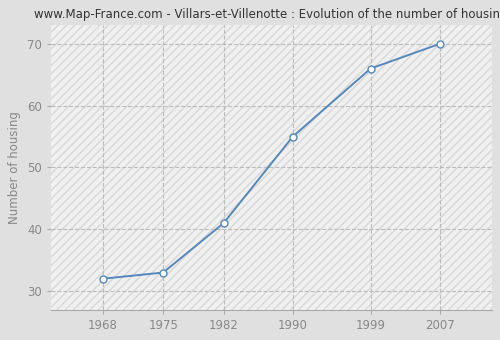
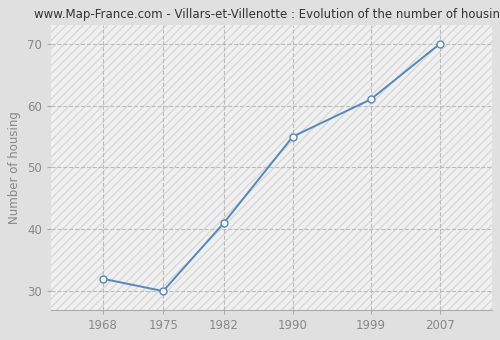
1975: 33 -> 30
1999: 66 -> 61
